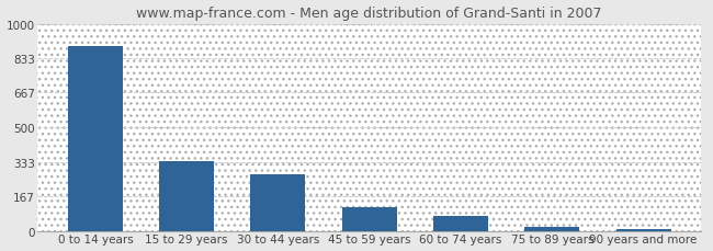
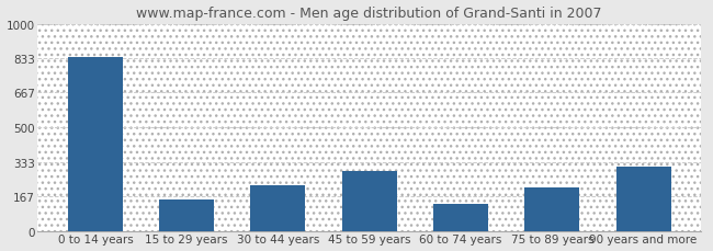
0 to 14 years: 890 -> 840
15 to 29 years: 340 -> 150
30 to 44 years: 270 -> 220
45 to 59 years: 110 -> 290
60 to 74 years: 70 -> 130
75 to 89 years: 20 -> 210
90 years and more: 10 -> 310
